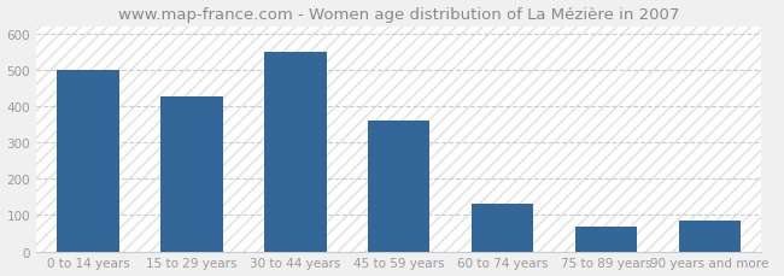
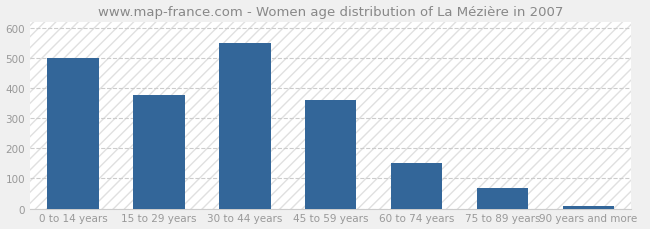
15 to 29 years: 425 -> 375
60 to 74 years: 130 -> 152
90 years and more: 85 -> 8
